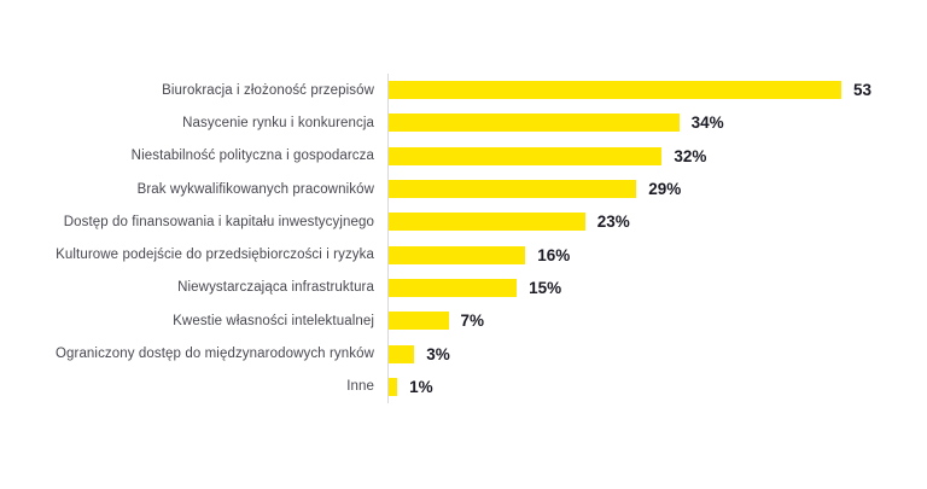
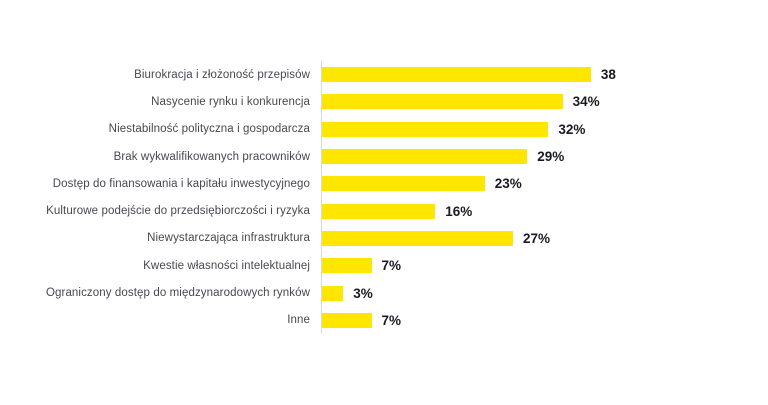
Biurokracja i złożoność przepisów: 53 -> 38
Niewystarczająca infrastruktura: 15% -> 27%
Inne: 1% -> 7%
